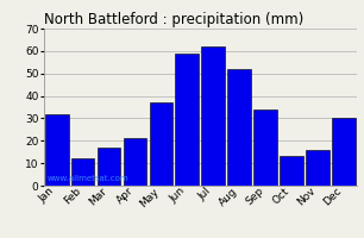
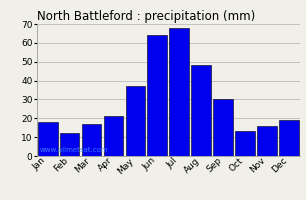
Jan: 32 -> 18
Jun: 59 -> 64
Jul: 62 -> 68
Aug: 52 -> 48
Sep: 34 -> 30
Dec: 30 -> 19
